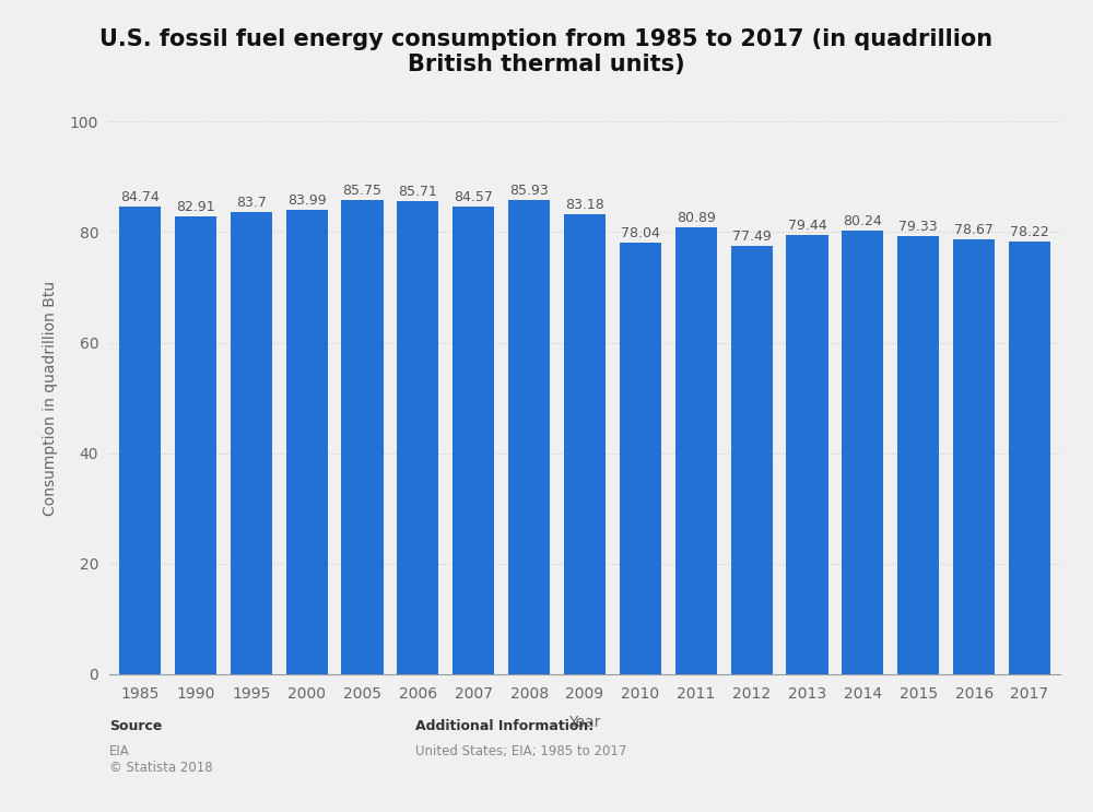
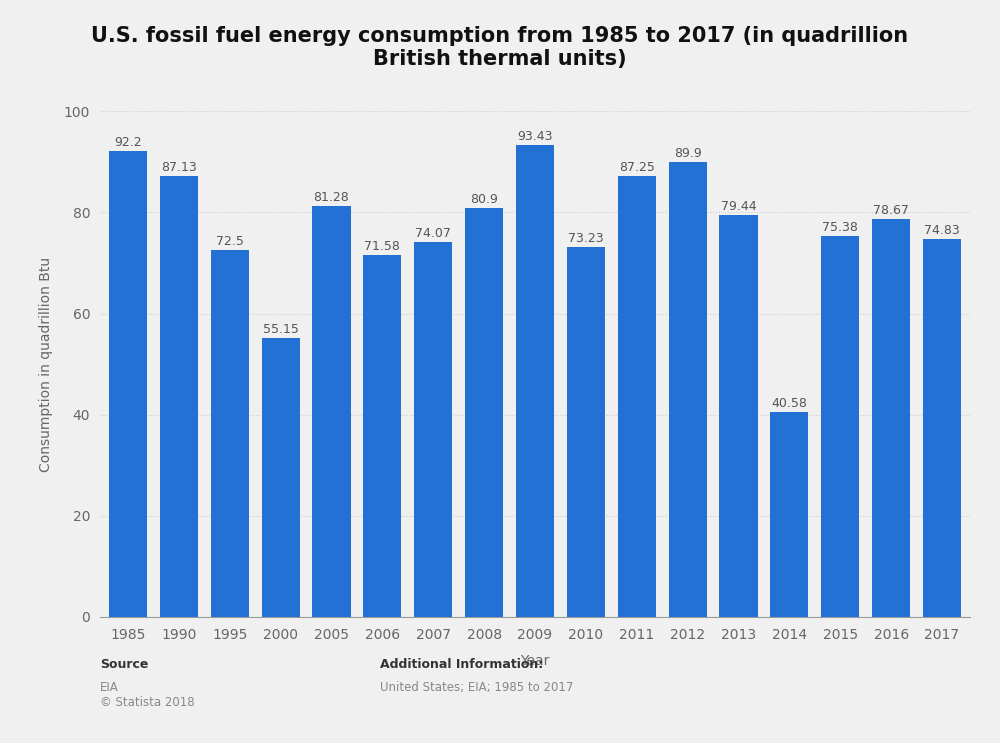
1985: 84.74 -> 92.2
1990: 82.91 -> 87.13
1995: 83.7 -> 72.5
2000: 83.99 -> 55.15
2005: 85.75 -> 81.28
2006: 85.71 -> 71.58
2007: 84.57 -> 74.07
2008: 85.93 -> 80.9
2009: 83.18 -> 93.43
2010: 78.04 -> 73.23
2011: 80.89 -> 87.25
2012: 77.49 -> 89.9
2014: 80.24 -> 40.58
2015: 79.33 -> 75.38
2017: 78.22 -> 74.83
